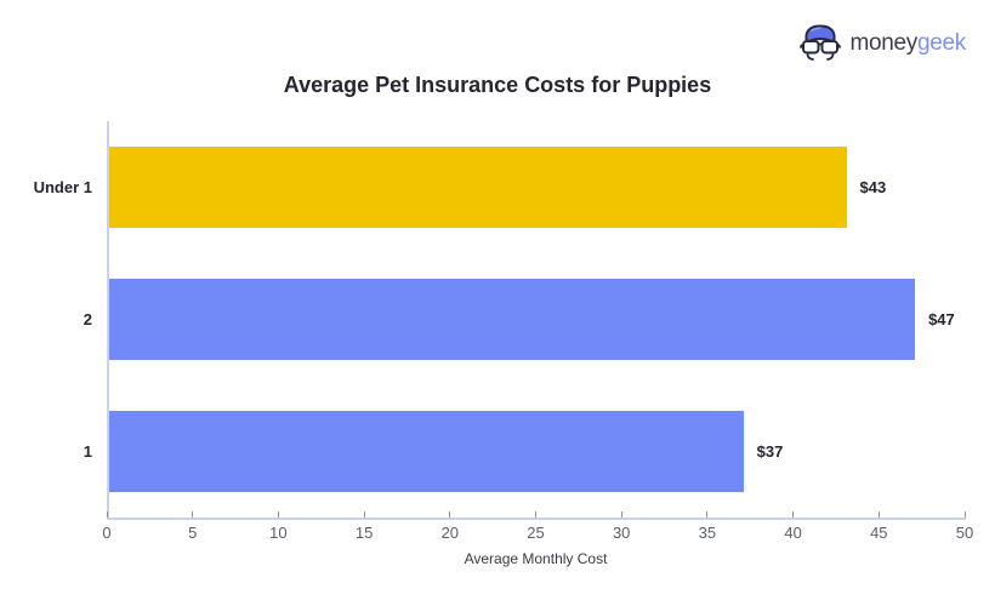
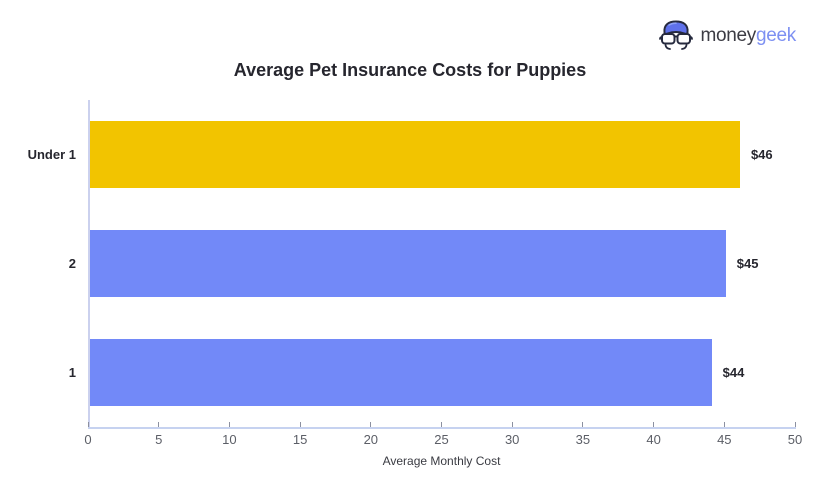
Under 1: $43 -> $46
2: $47 -> $45
1: $37 -> $44
